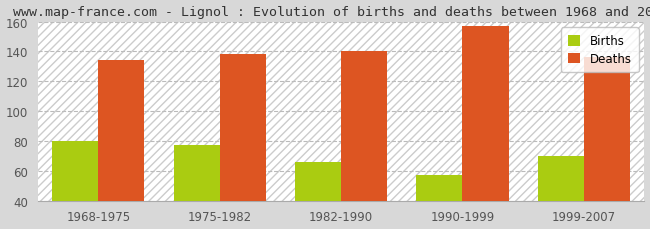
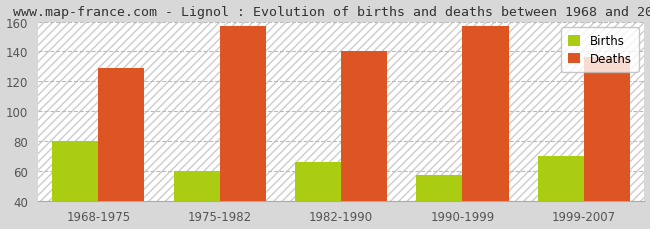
Deaths/1968-1975: 134 -> 129
Births/1975-1982: 77 -> 60
Deaths/1975-1982: 138 -> 157
